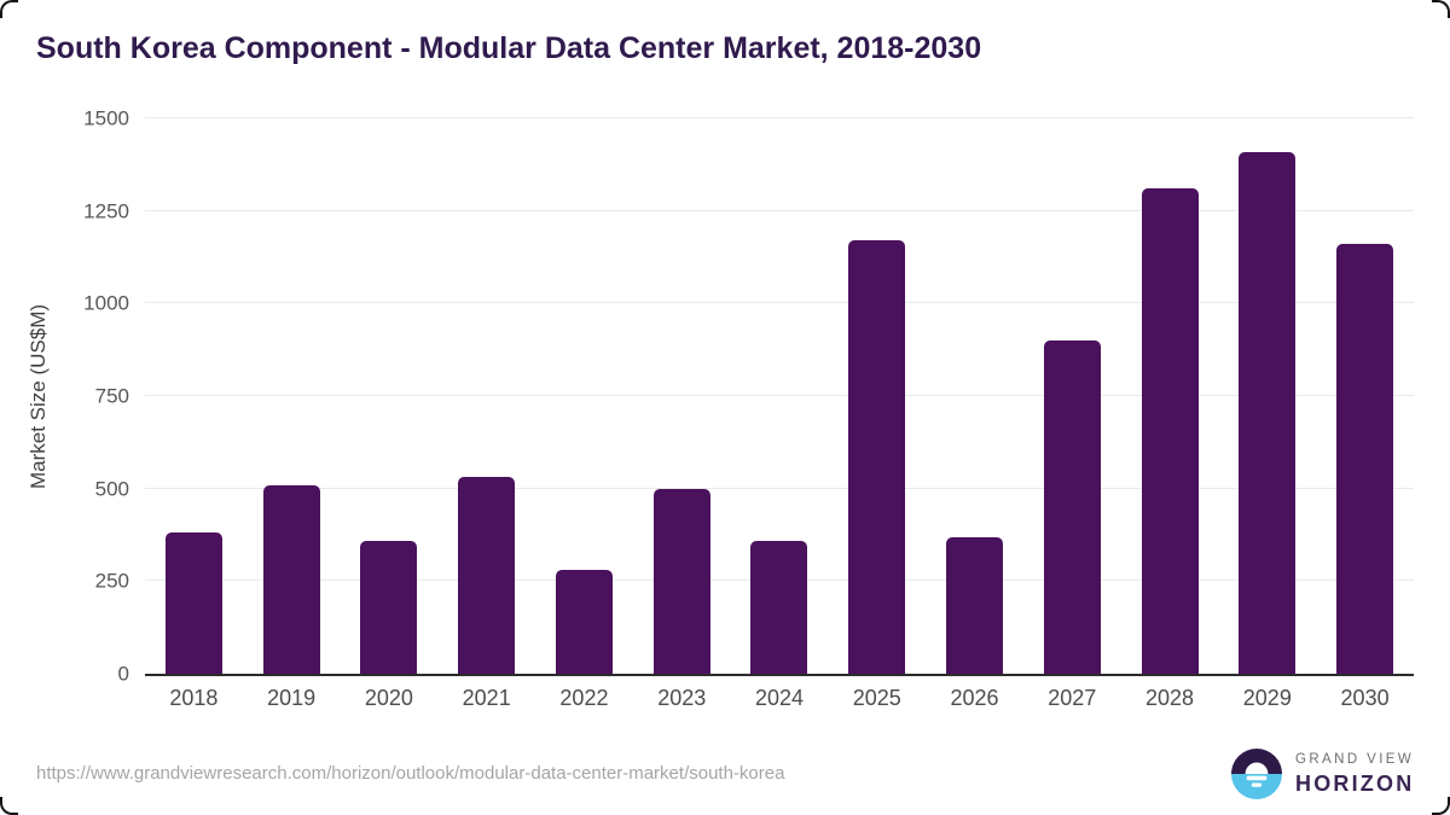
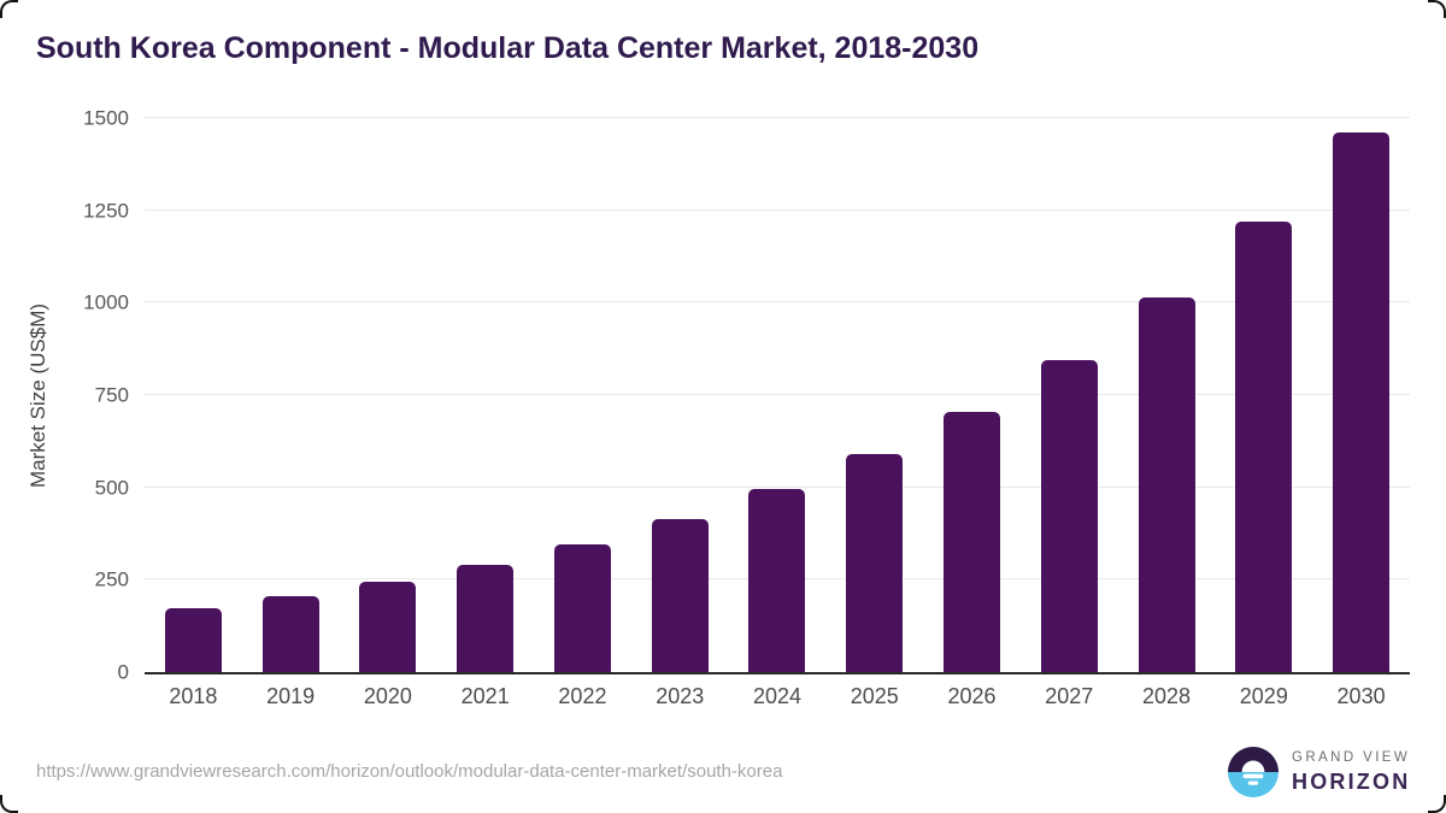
2018: 380 -> 170
2019: 510 -> 210
2020: 360 -> 240
2021: 530 -> 290
2022: 280 -> 350
2023: 500 -> 410
2024: 360 -> 500
2025: 1170 -> 590
2026: 370 -> 710
2027: 900 -> 840
2028: 1310 -> 1010
2029: 1410 -> 1220
2030: 1160 -> 1460
